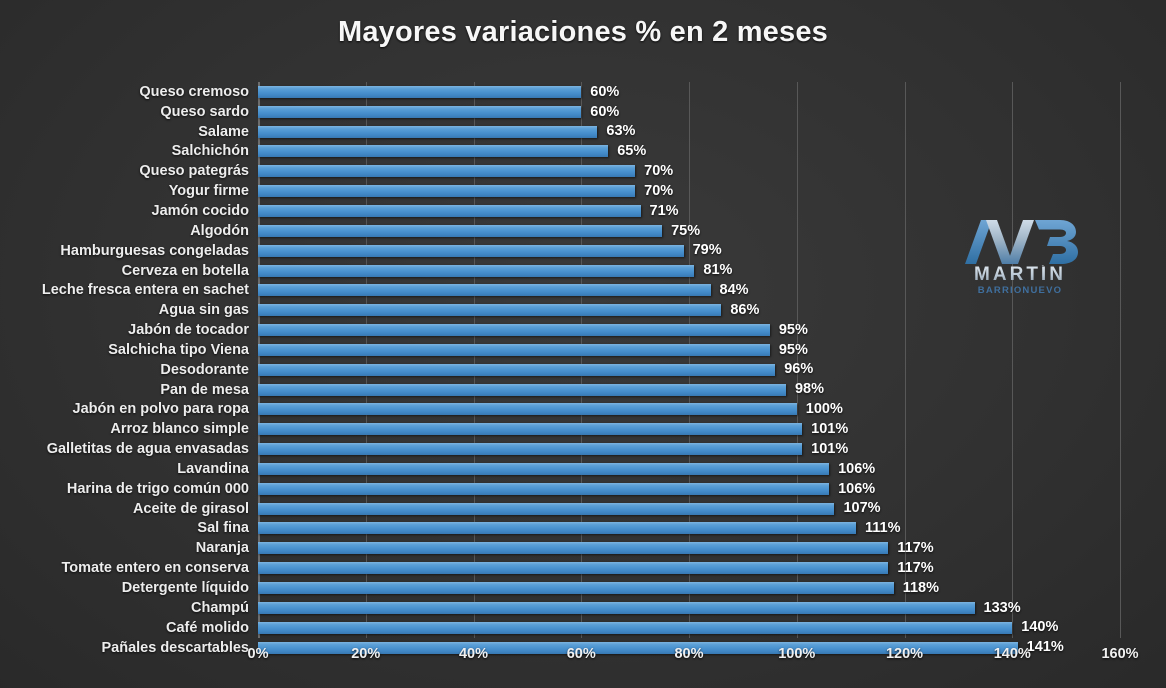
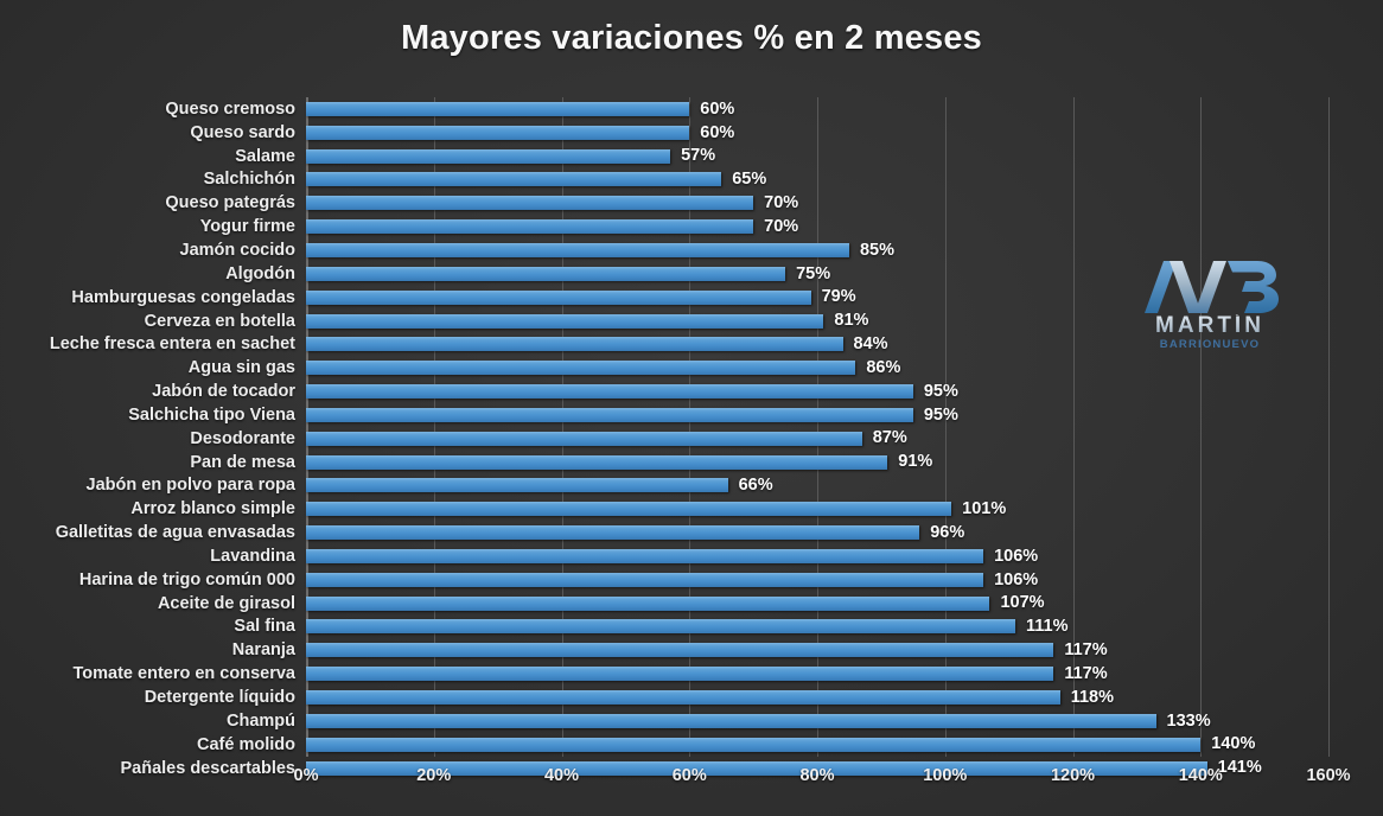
Salame: 63% -> 57%
Jamón cocido: 71% -> 85%
Desodorante: 96% -> 87%
Pan de mesa: 98% -> 91%
Jabón en polvo para ropa: 100% -> 66%
Galletitas de agua envasadas: 101% -> 96%
